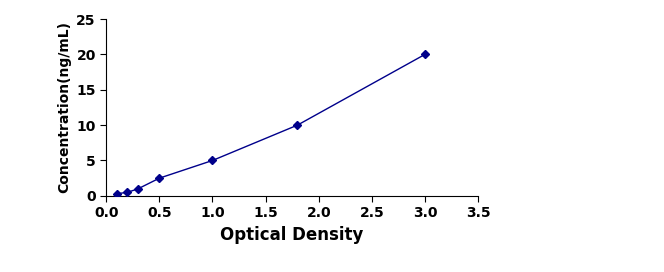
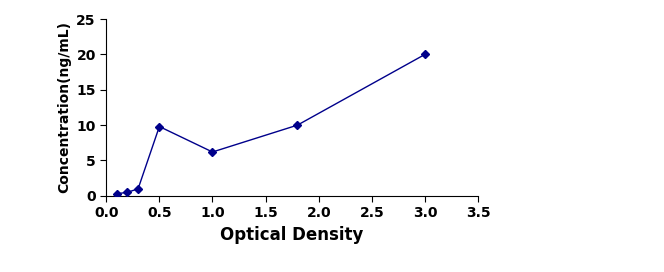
0.5: 2.5 -> 9.8
1.0: 5.0 -> 6.2
